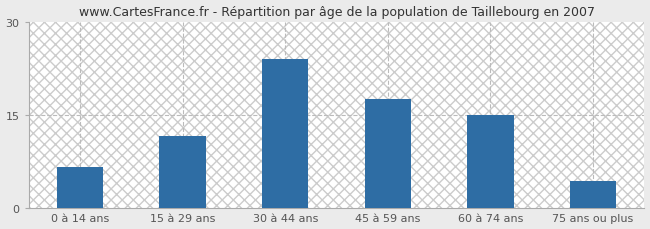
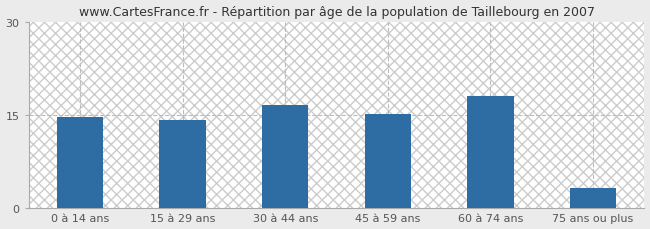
0 à 14 ans: 6.6 -> 14.7
15 à 29 ans: 11.6 -> 14.2
30 à 44 ans: 24.0 -> 16.5
45 à 59 ans: 17.6 -> 15.1
60 à 74 ans: 15.0 -> 18.0
75 ans ou plus: 4.4 -> 3.2
